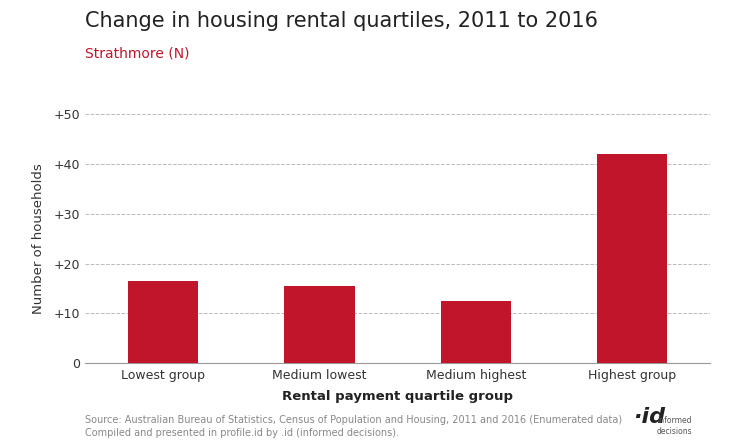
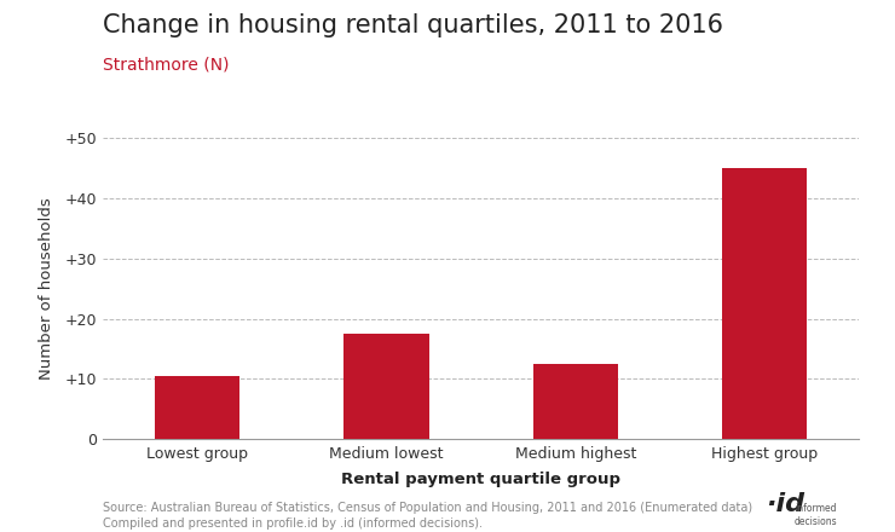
Lowest group: 16.5 -> 10.5
Medium lowest: 15.5 -> 17.5
Highest group: 42.0 -> 45.0
